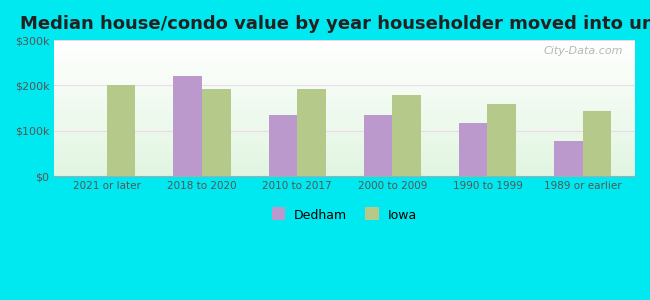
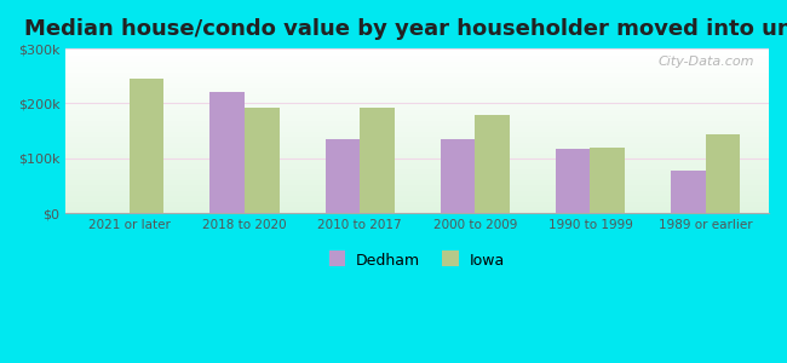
Iowa/2021 or later: $200k -> $245k
Iowa/1990 to 1999: $160k -> $120k
